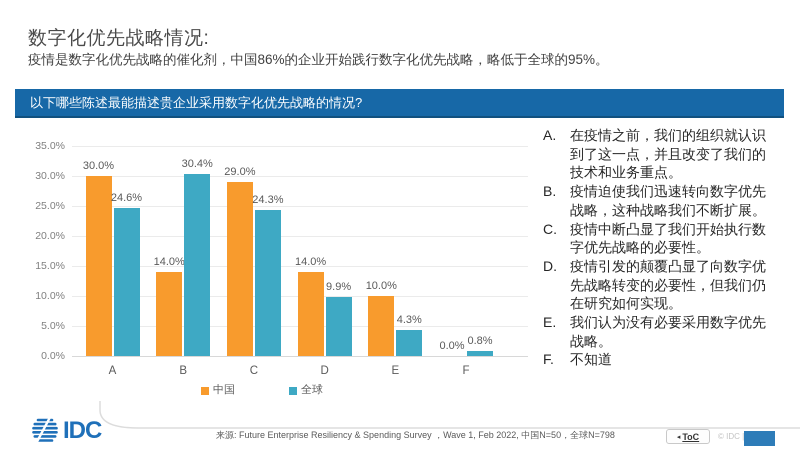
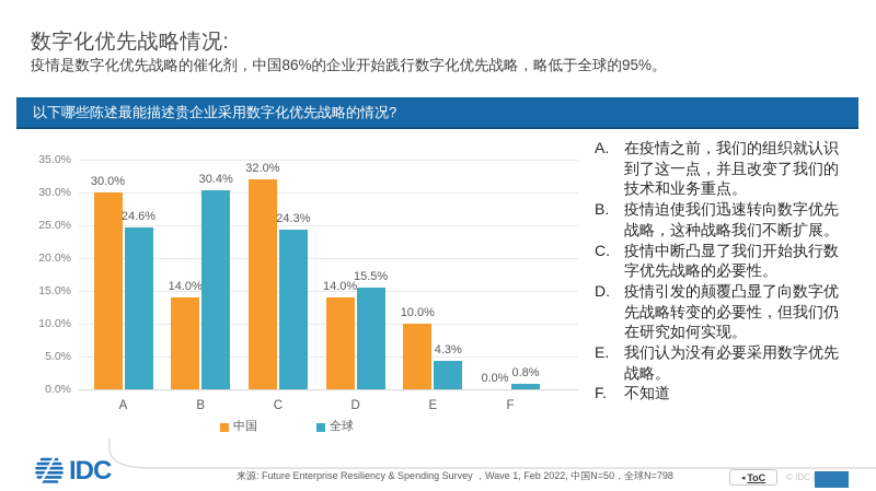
中国/C: 29.0% -> 32.0%
全球/D: 9.9% -> 15.5%
